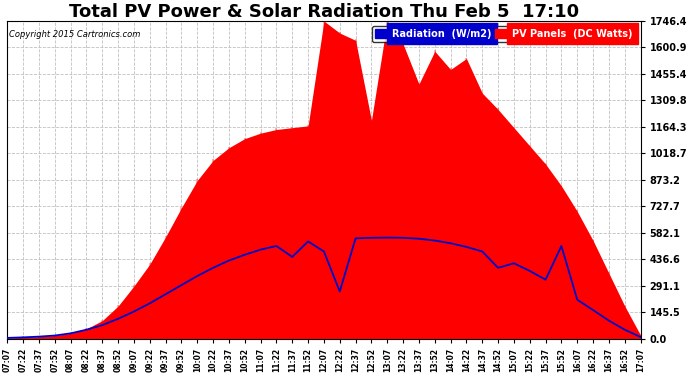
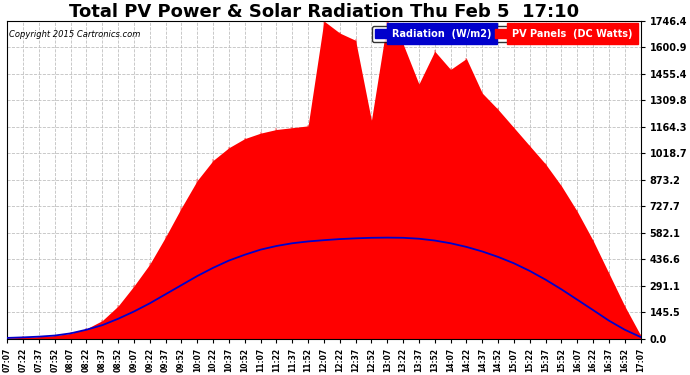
Radiation (W/m2)/11:37: 450 -> 520
Radiation (W/m2)/12:07: 480 -> 540
Radiation (W/m2)/12:22: 260 -> 550
Radiation (W/m2)/14:52: 390 -> 450
Radiation (W/m2)/15:52: 510 -> 270
